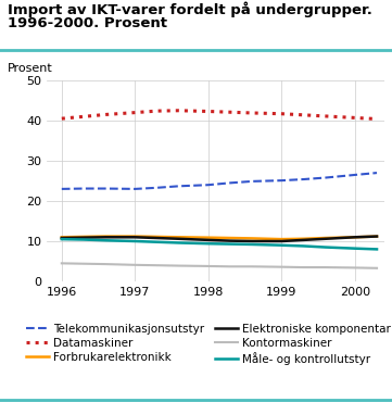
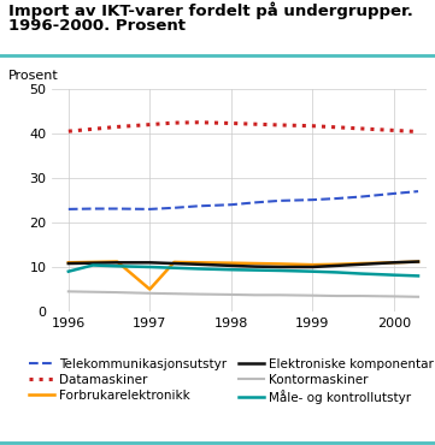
Måle- og kontrollutstyr/1996: 10.5 -> 9.0
Forbrukarelektronikk/1997: 11.2 -> 5.0
